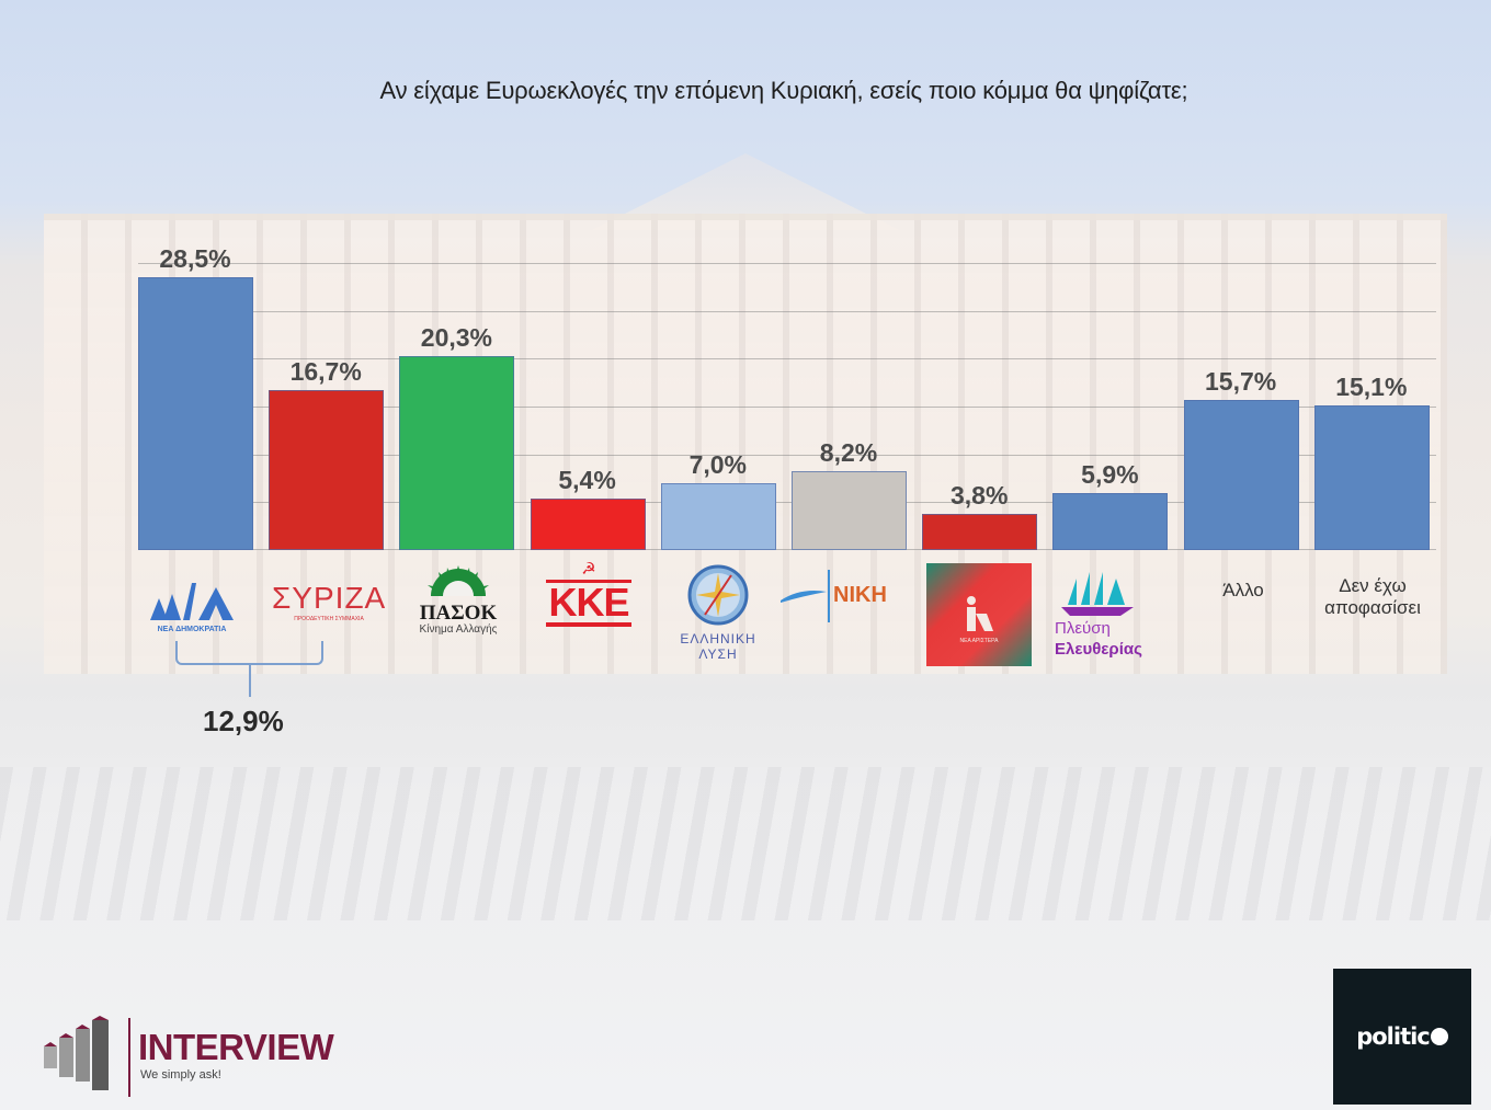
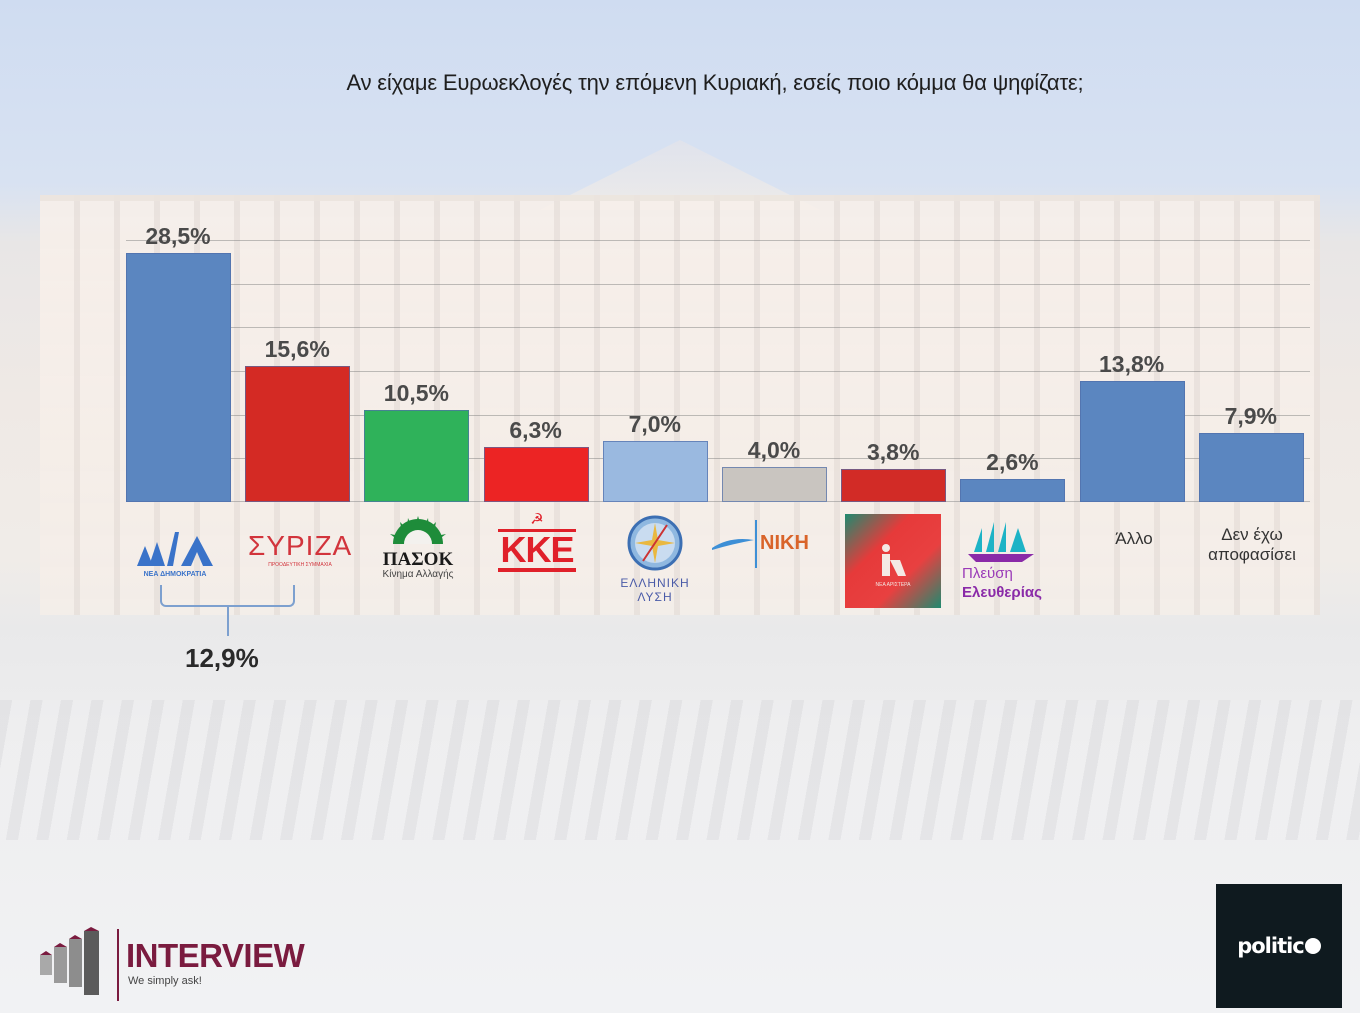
ΣΥΡΙΖΑ: 16,7% -> 15,6%
ΠΑΣΟΚ: 20,3% -> 10,5%
ΚΚΕ: 5,4% -> 6,3%
ΝΙΚΗ: 8,2% -> 4,0%
Πλεύση Ελευθερίας: 5,9% -> 2,6%
Άλλο: 15,7% -> 13,8%
Δεν έχω αποφασίσει: 15,1% -> 7,9%
